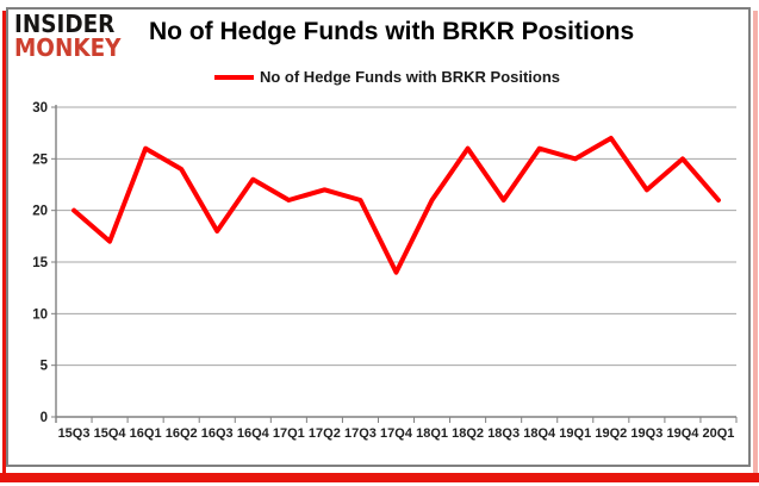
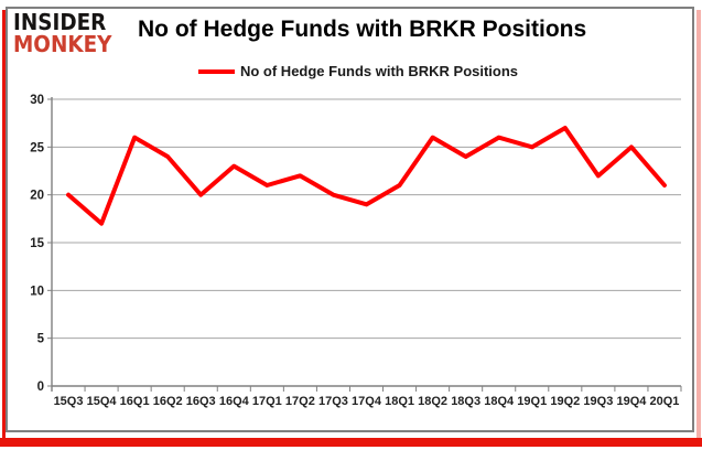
16Q3: 18 -> 20
17Q3: 21 -> 20
17Q4: 14 -> 19
18Q3: 21 -> 24
